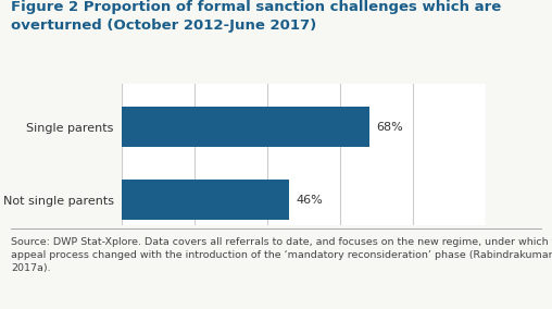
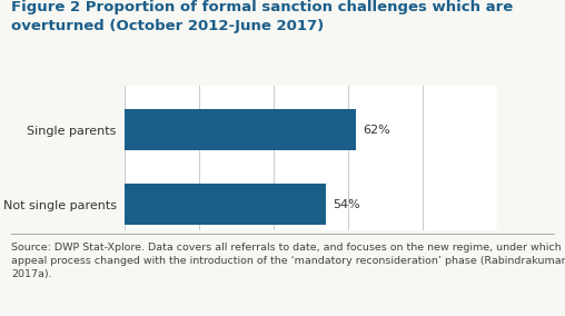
Single parents: 68% -> 62%
Not single parents: 46% -> 54%
